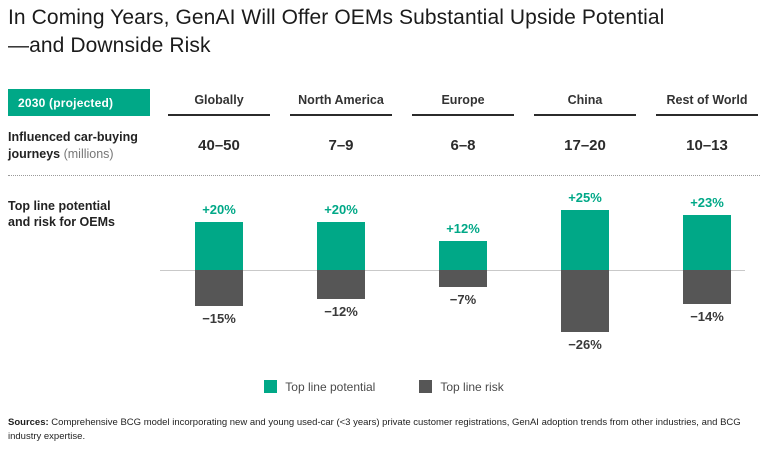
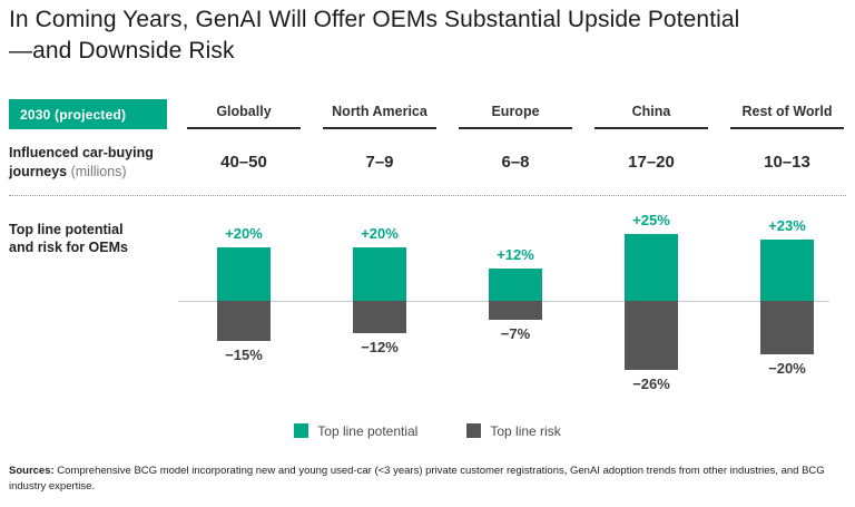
Top line risk/Rest of World: −14% -> −20%
